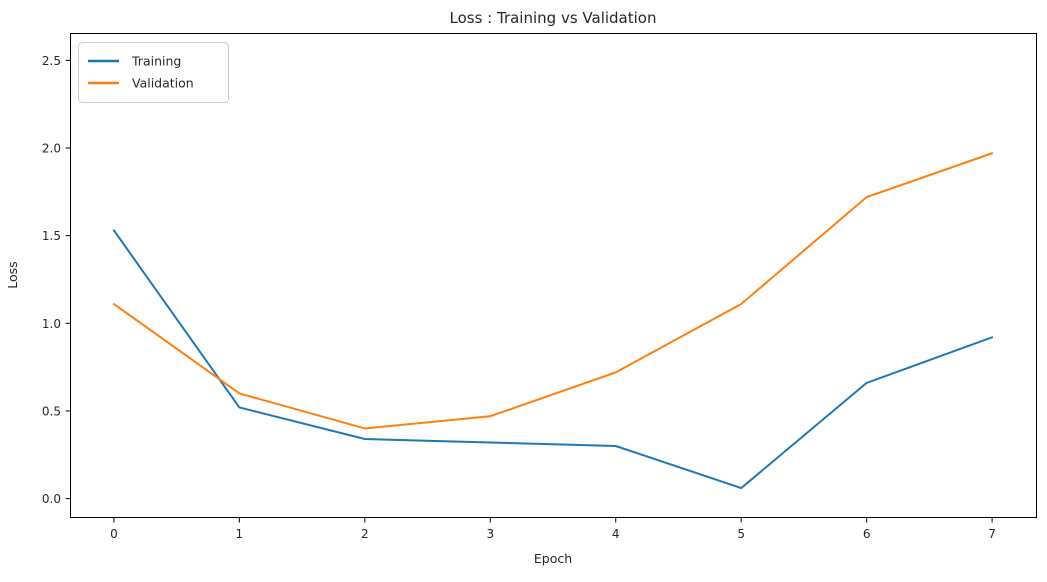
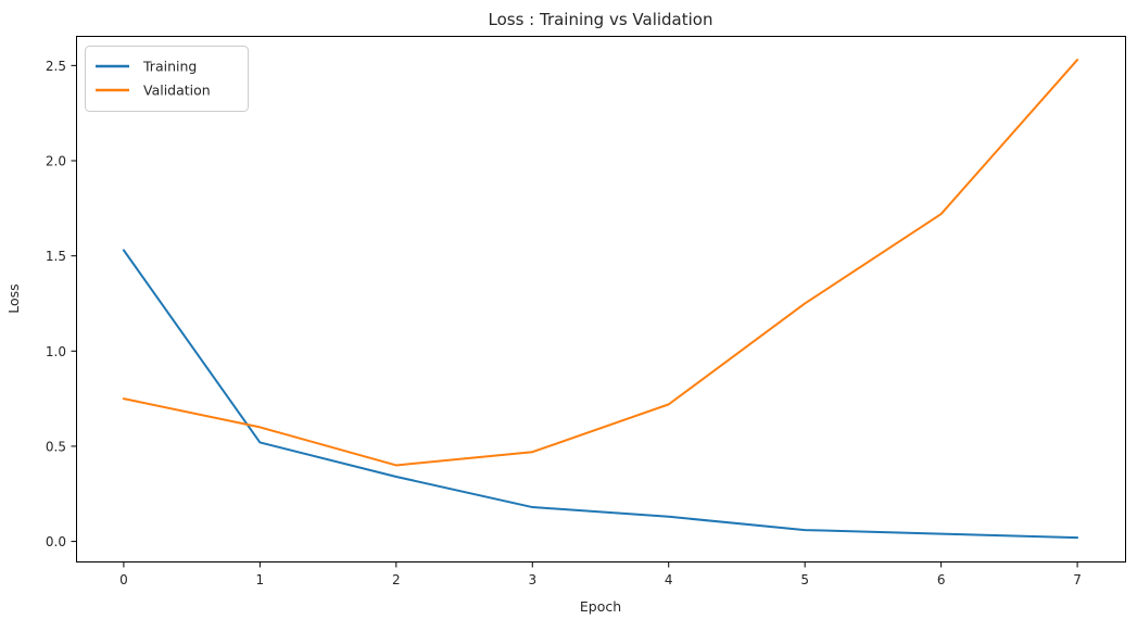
Validation/0: 1.11 -> 0.75
Training/3: 0.32 -> 0.18
Training/4: 0.30 -> 0.13
Validation/5: 1.11 -> 1.25
Training/6: 0.66 -> 0.04
Training/7: 0.92 -> 0.02
Validation/7: 1.97 -> 2.53
